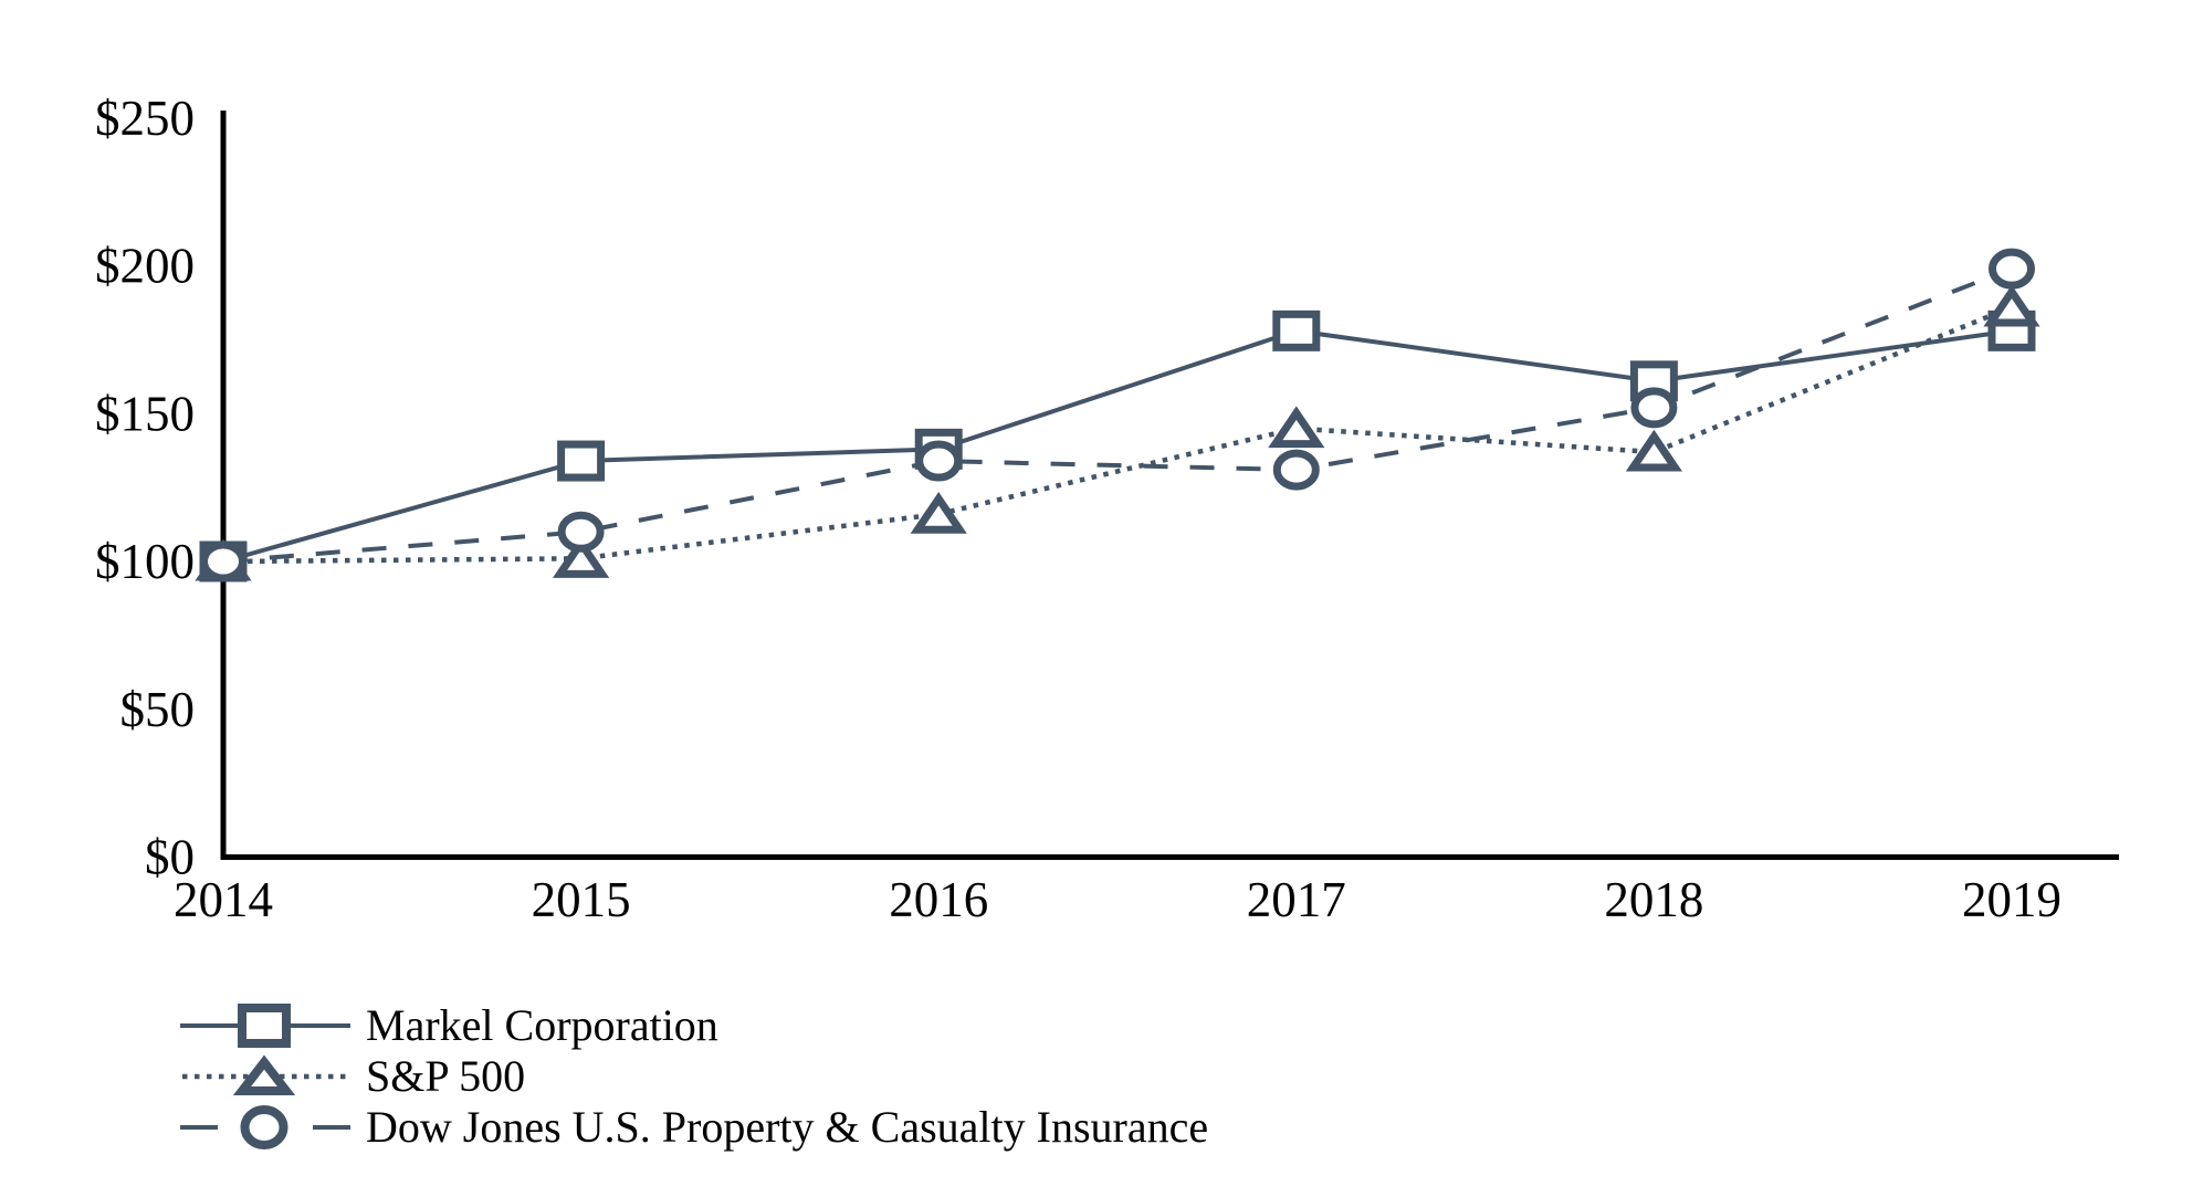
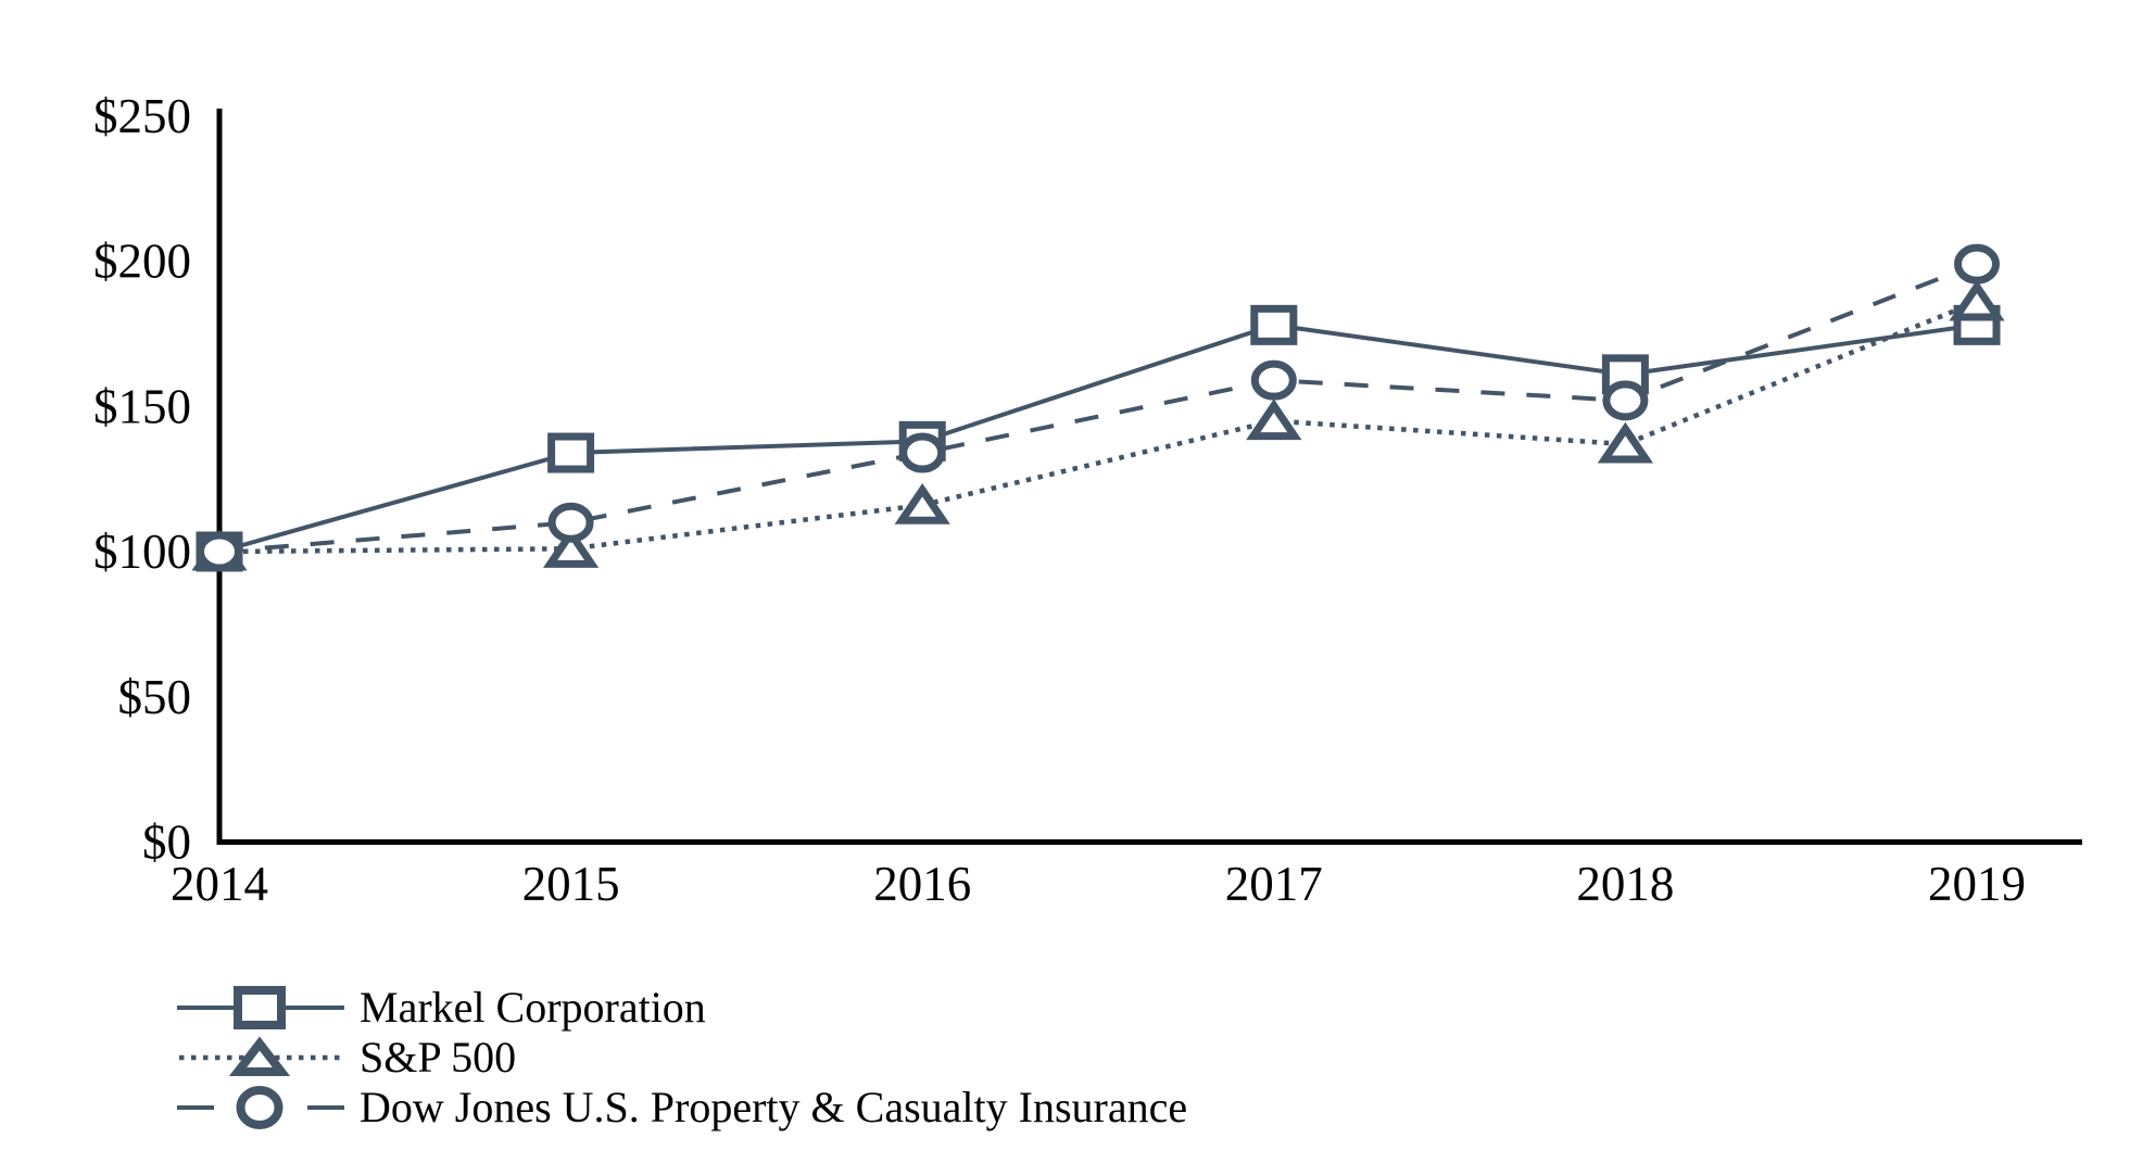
Dow Jones U.S. Property & Casualty Insurance/2017: $131 -> $159
